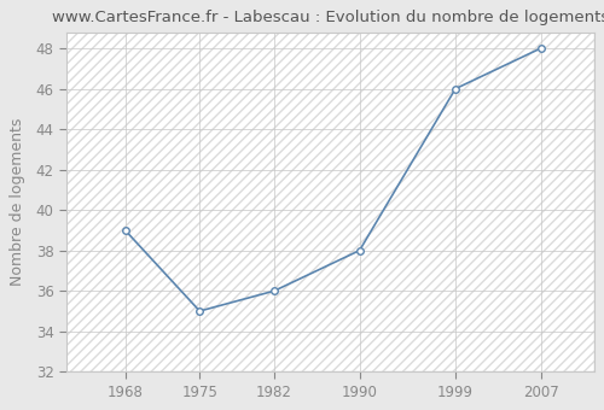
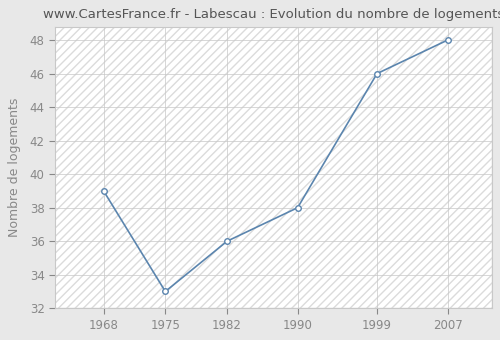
1975: 35 -> 33
